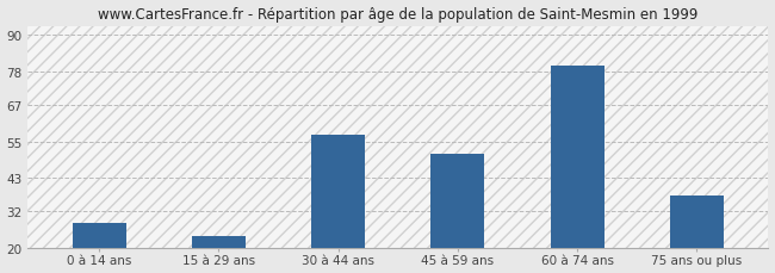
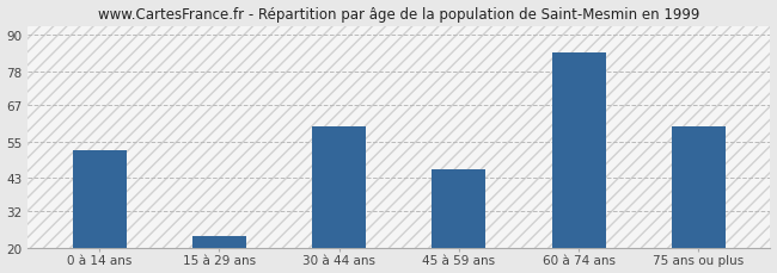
0 à 14 ans: 28 -> 52
30 à 44 ans: 57 -> 60
45 à 59 ans: 51 -> 46
60 à 74 ans: 80 -> 84
75 ans ou plus: 37 -> 60
